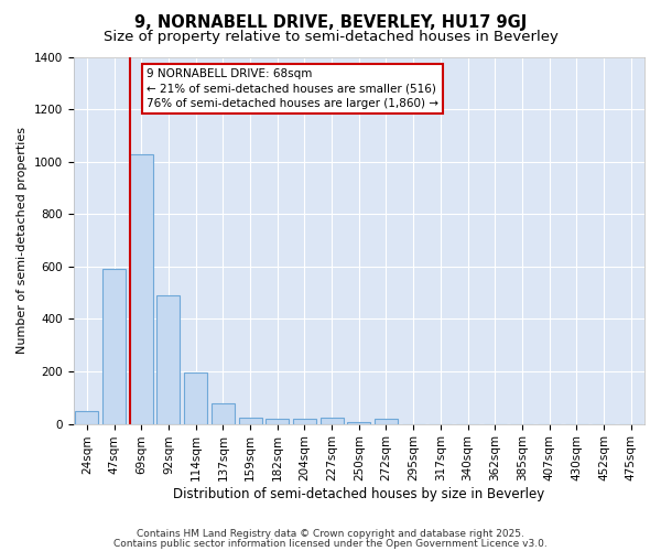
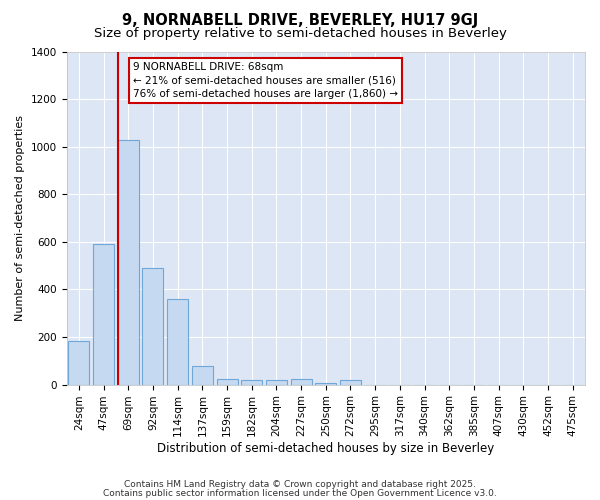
24sqm: 47 -> 185
114sqm: 195 -> 360
